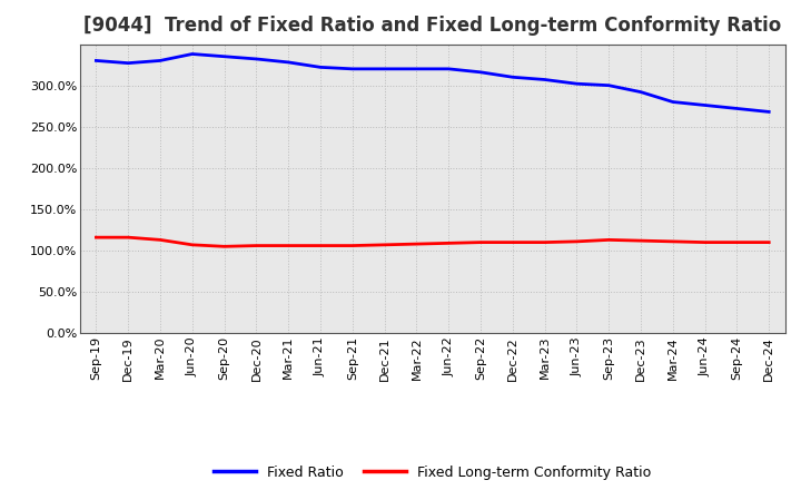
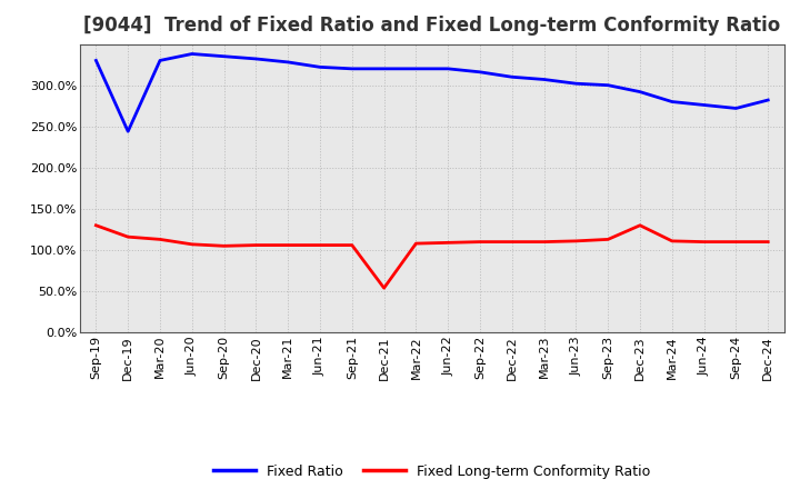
Fixed Long-term Conformity Ratio/Sep-19: 116% -> 130%
Fixed Ratio/Dec-19: 327% -> 244%
Fixed Long-term Conformity Ratio/Dec-21: 107% -> 54%
Fixed Long-term Conformity Ratio/Dec-23: 112% -> 130%
Fixed Ratio/Dec-24: 268% -> 282%
